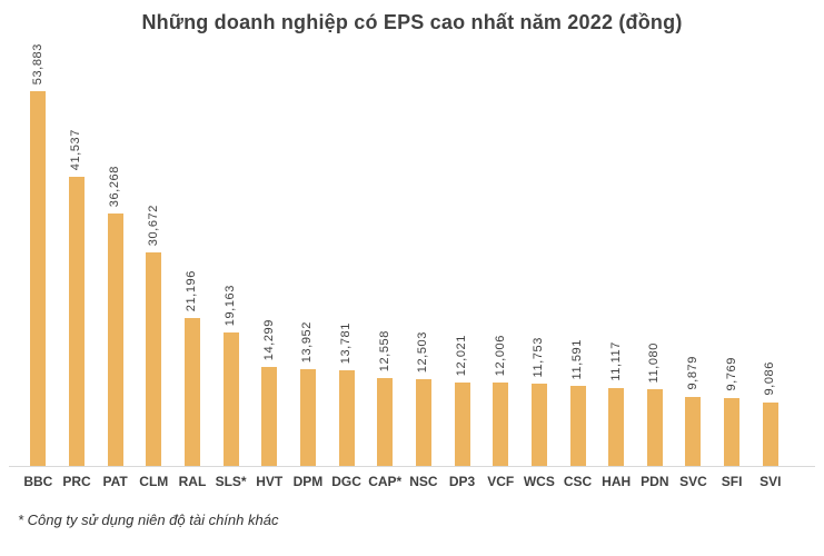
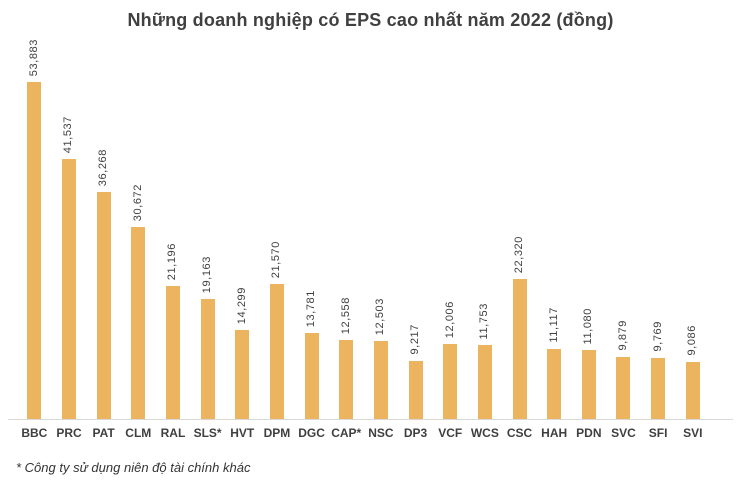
DPM: 13,952 -> 21,570
DP3: 12,021 -> 9,217
CSC: 11,591 -> 22,320
